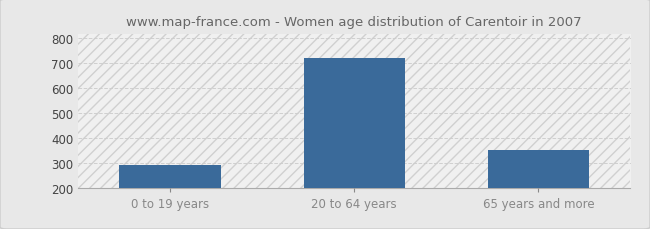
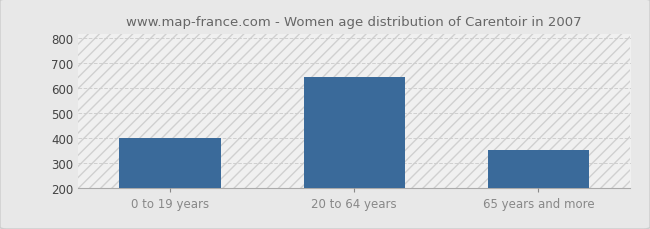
0 to 19 years: 291 -> 400
20 to 64 years: 720 -> 645
